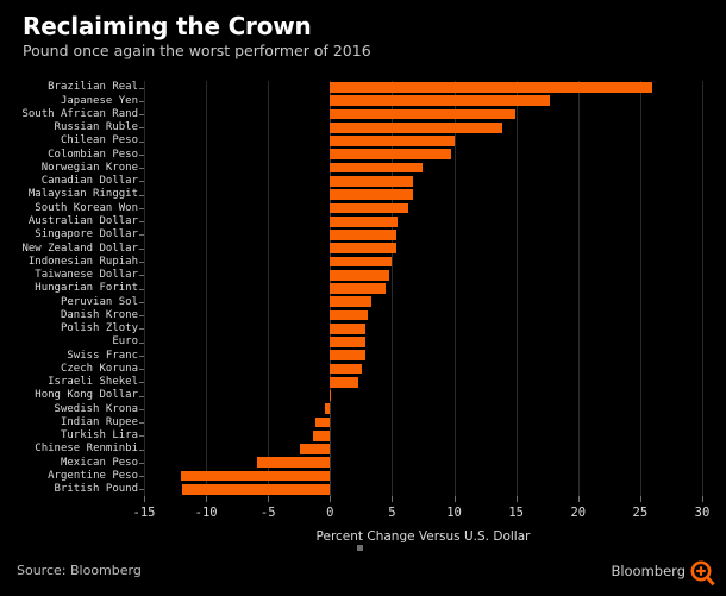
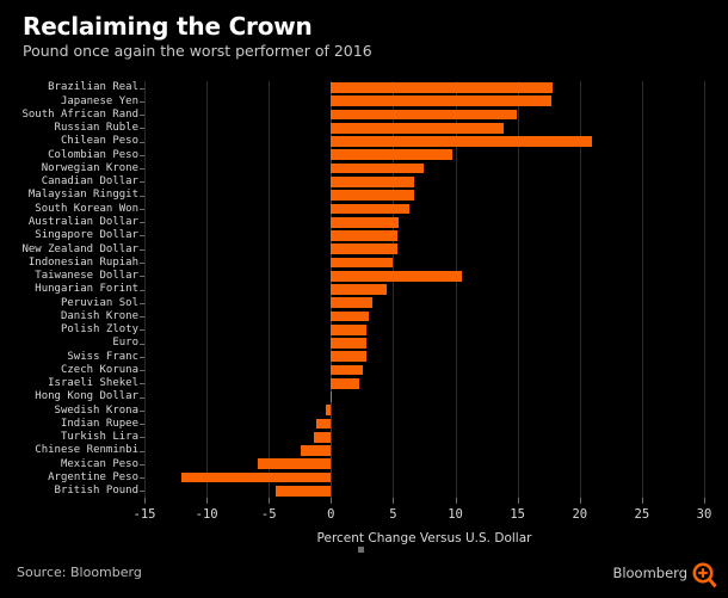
Brazilian Real: 26.0 -> 17.8
Chilean Peso: 10.0 -> 21.0
Taiwanese Dollar: 4.8 -> 10.5
British Pound: -11.9 -> -4.4
